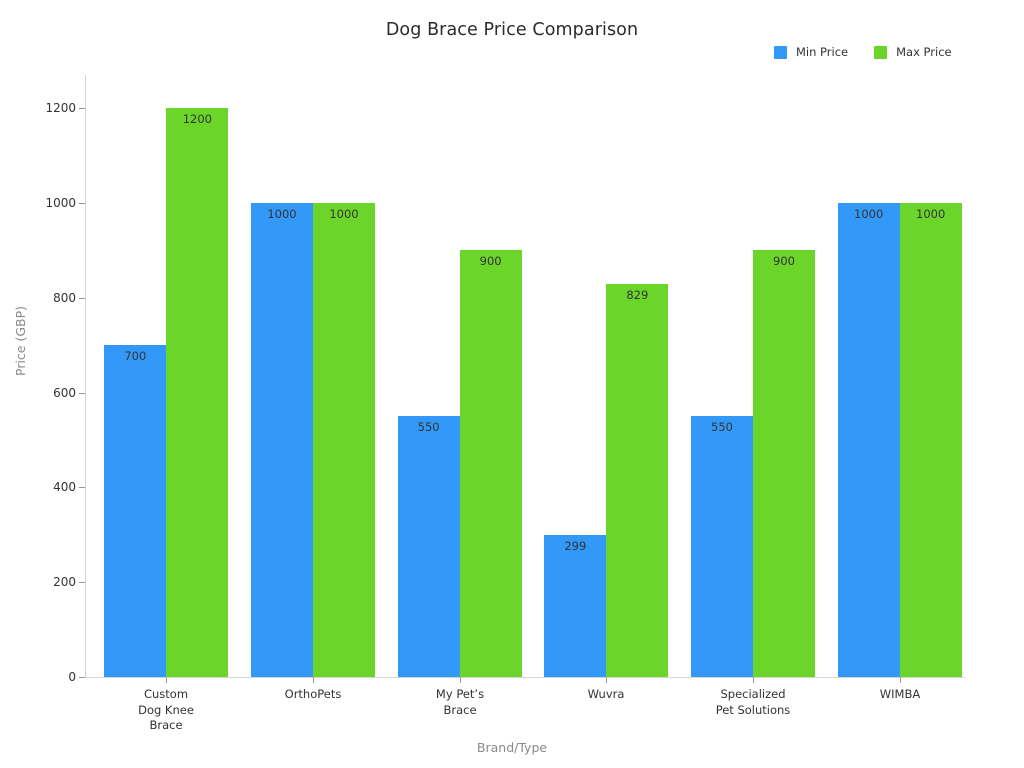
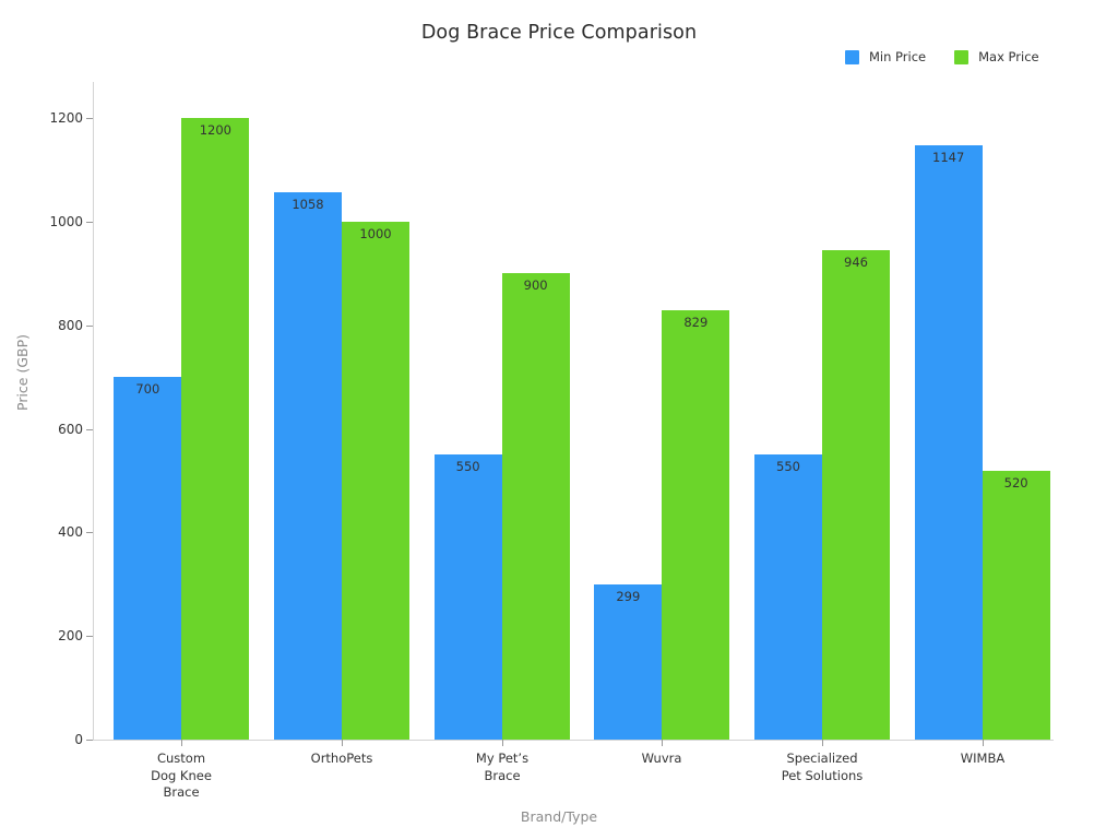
Min Price/OrthoPets: 1000 -> 1058
Max Price/Specialized Pet Solutions: 900 -> 946
Min Price/WIMBA: 1000 -> 1147
Max Price/WIMBA: 1000 -> 520
